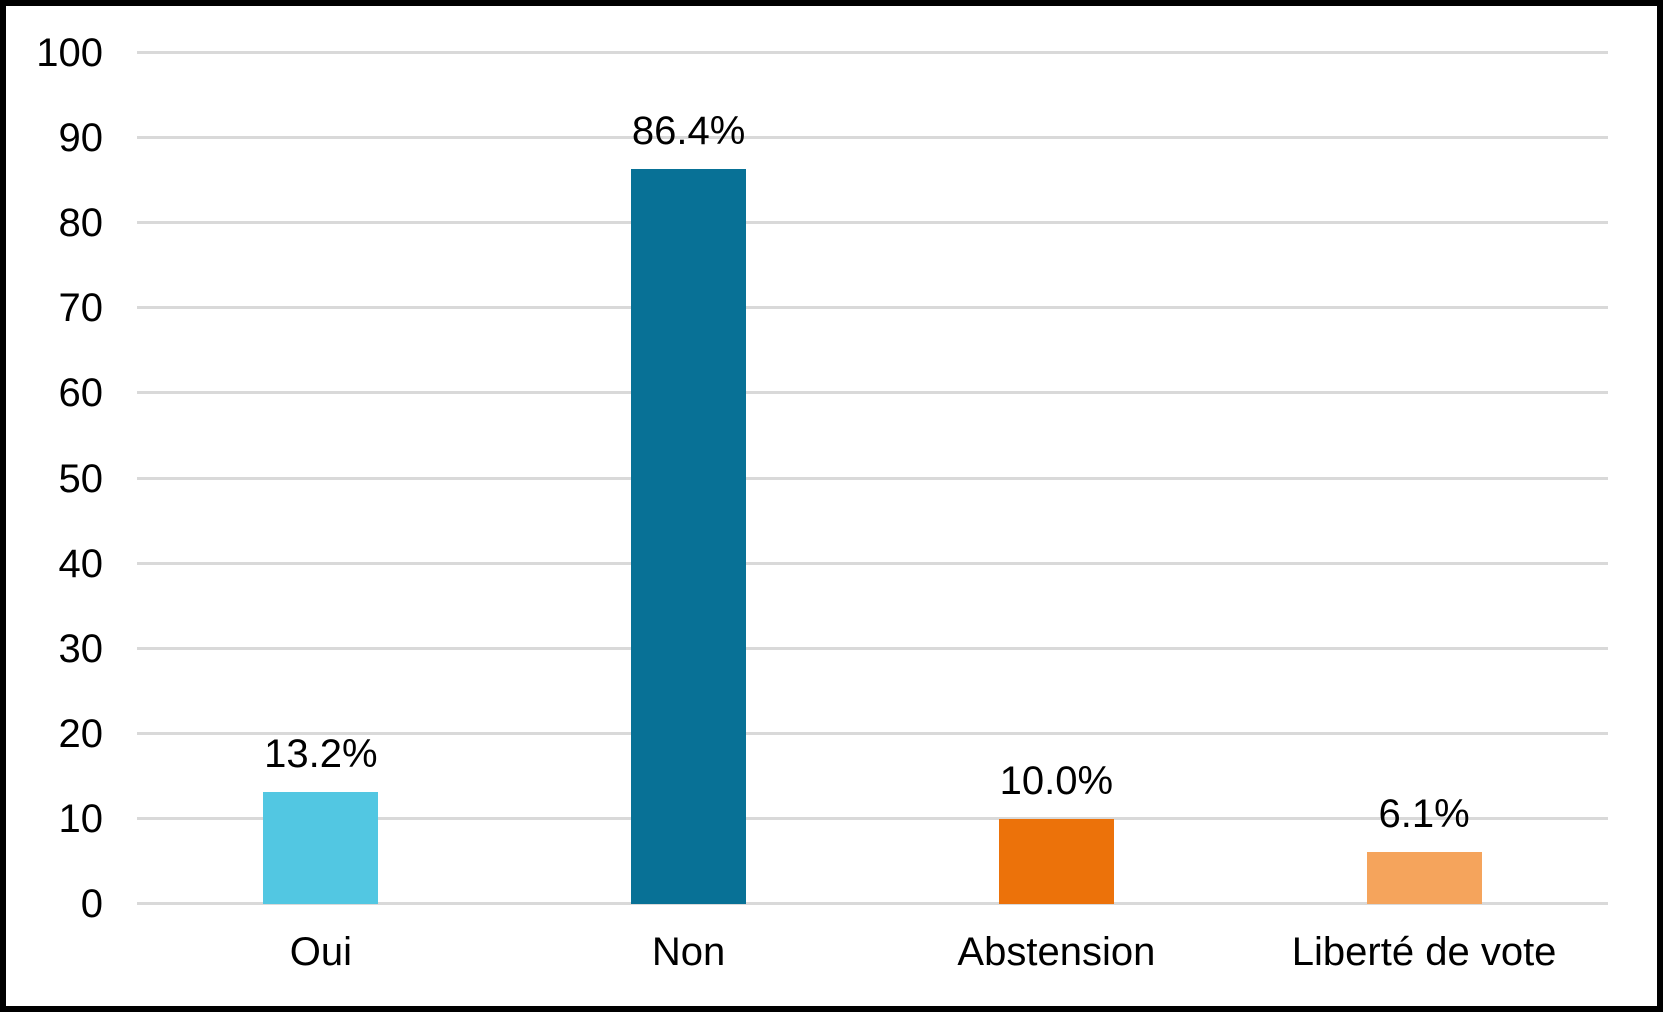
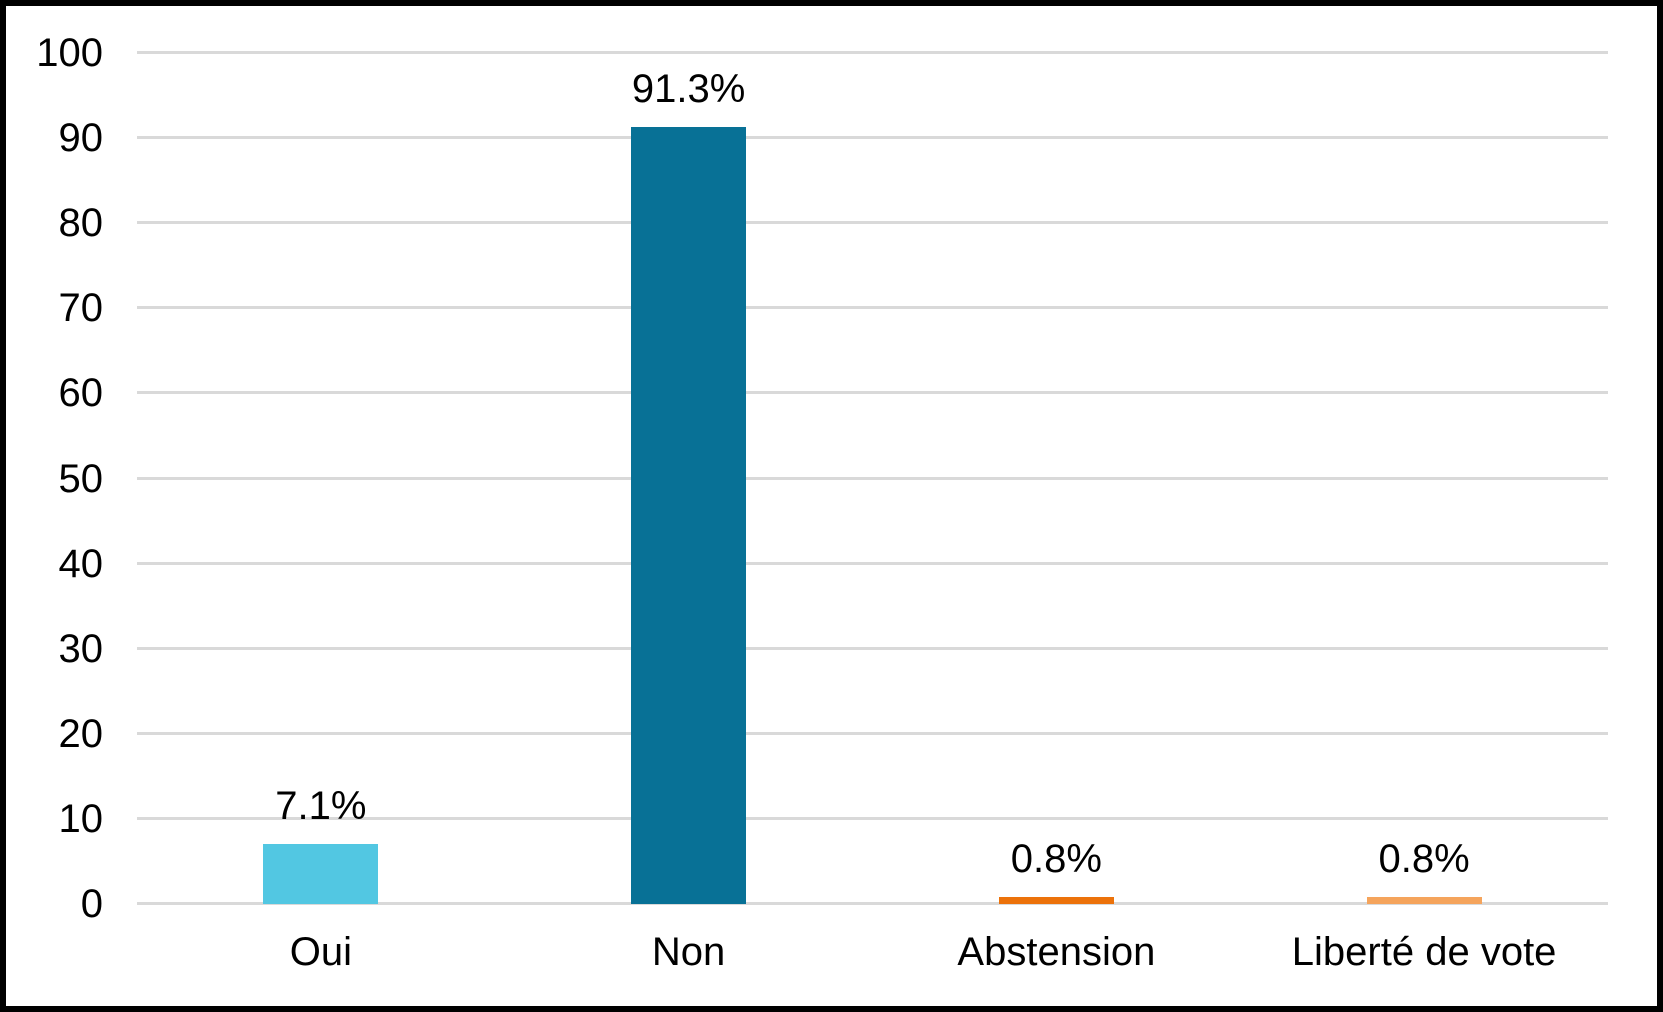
Oui: 13.2% -> 7.1%
Non: 86.4% -> 91.3%
Abstension: 10.0% -> 0.8%
Liberté de vote: 6.1% -> 0.8%
